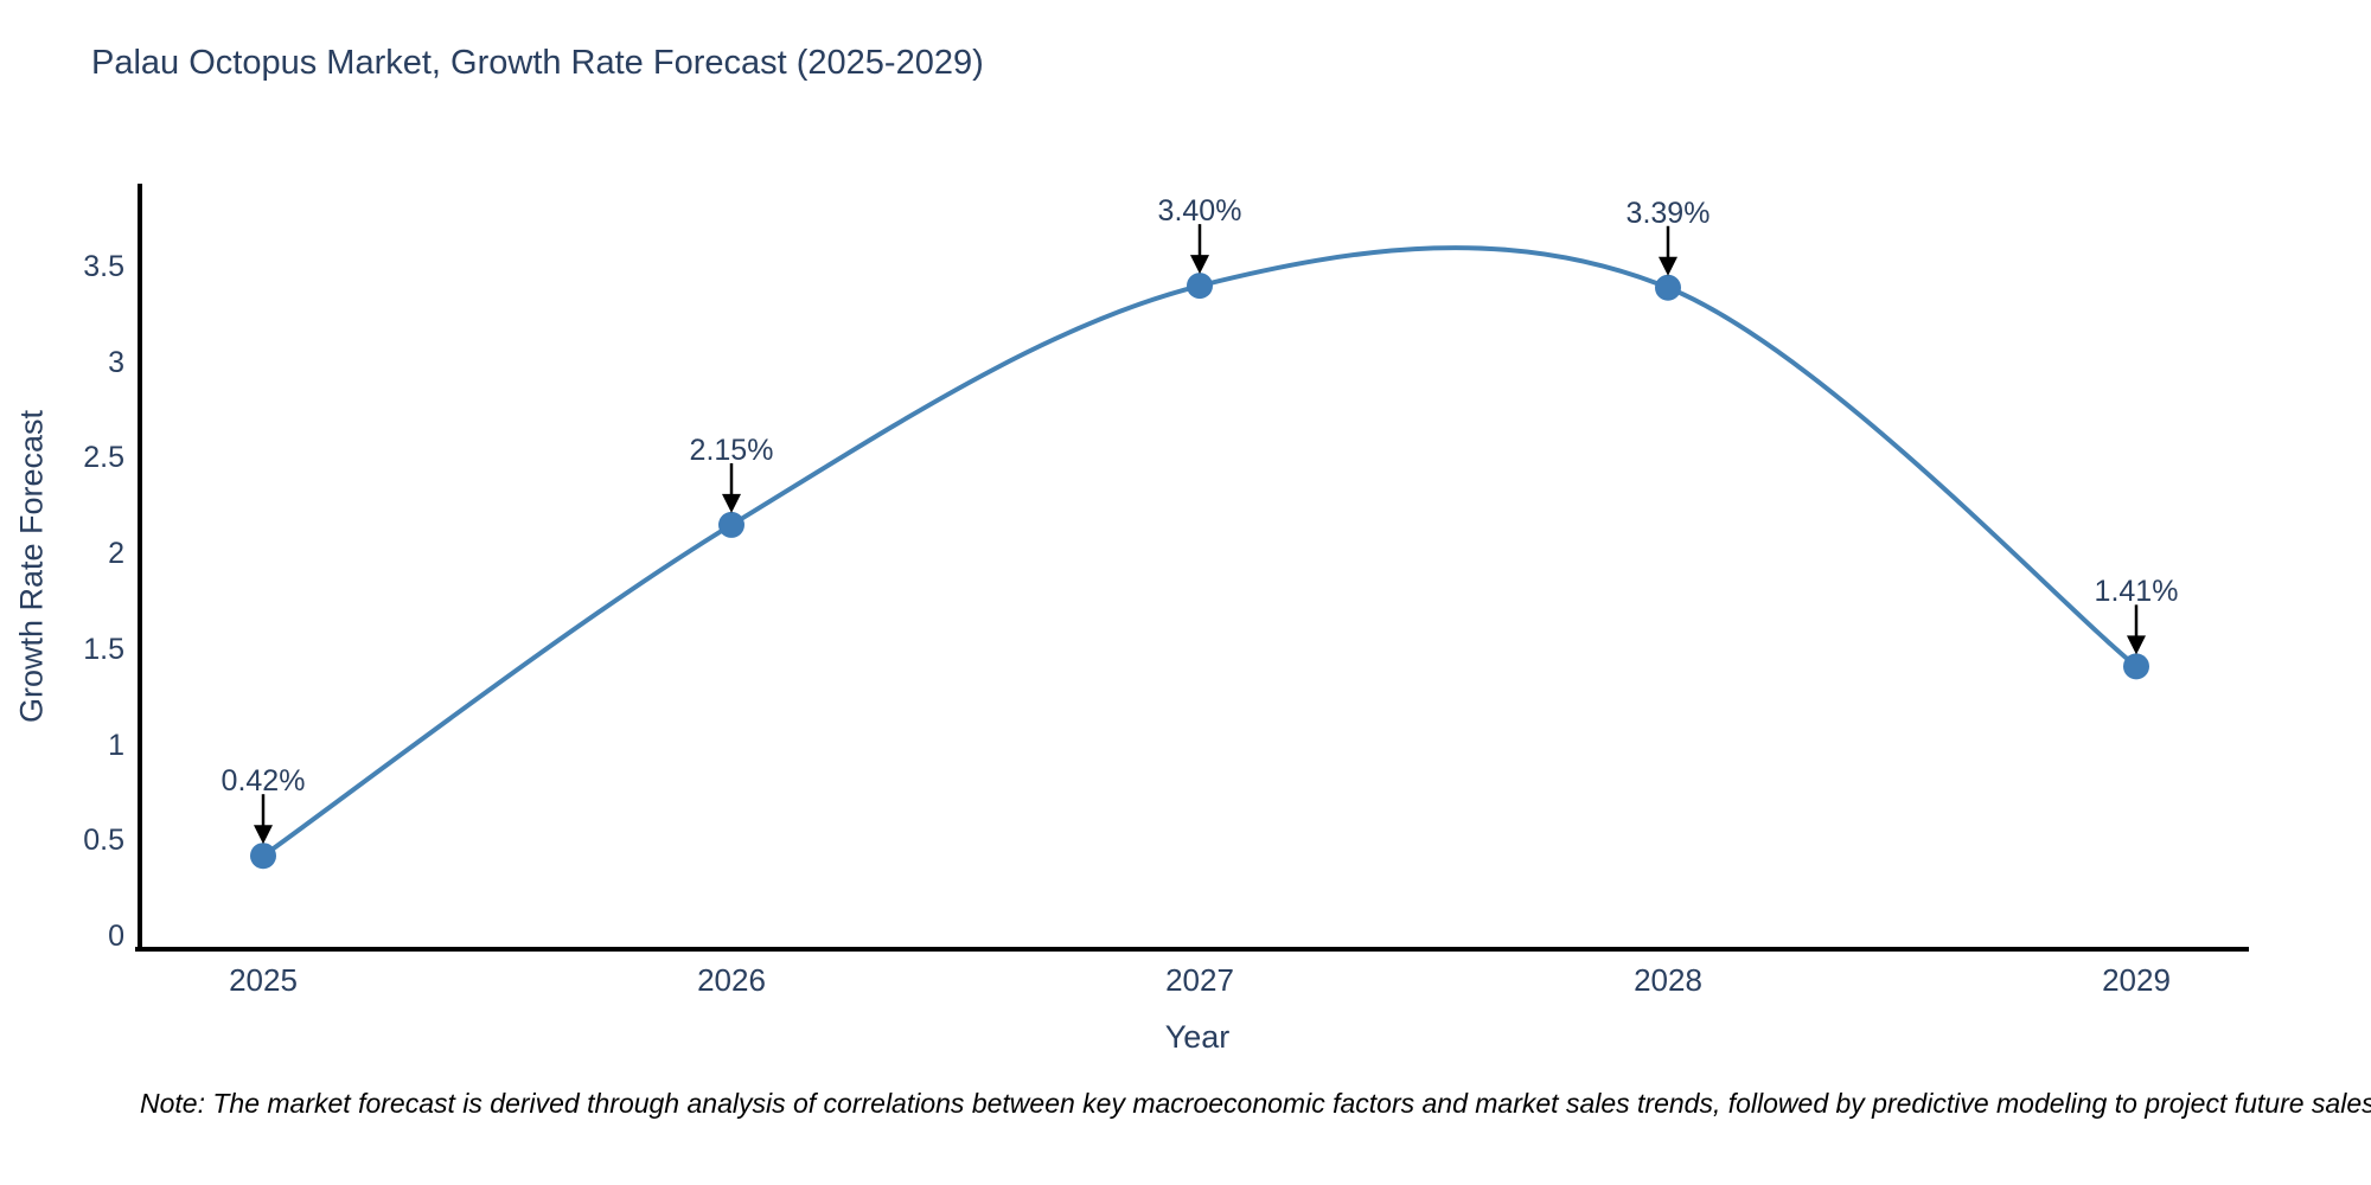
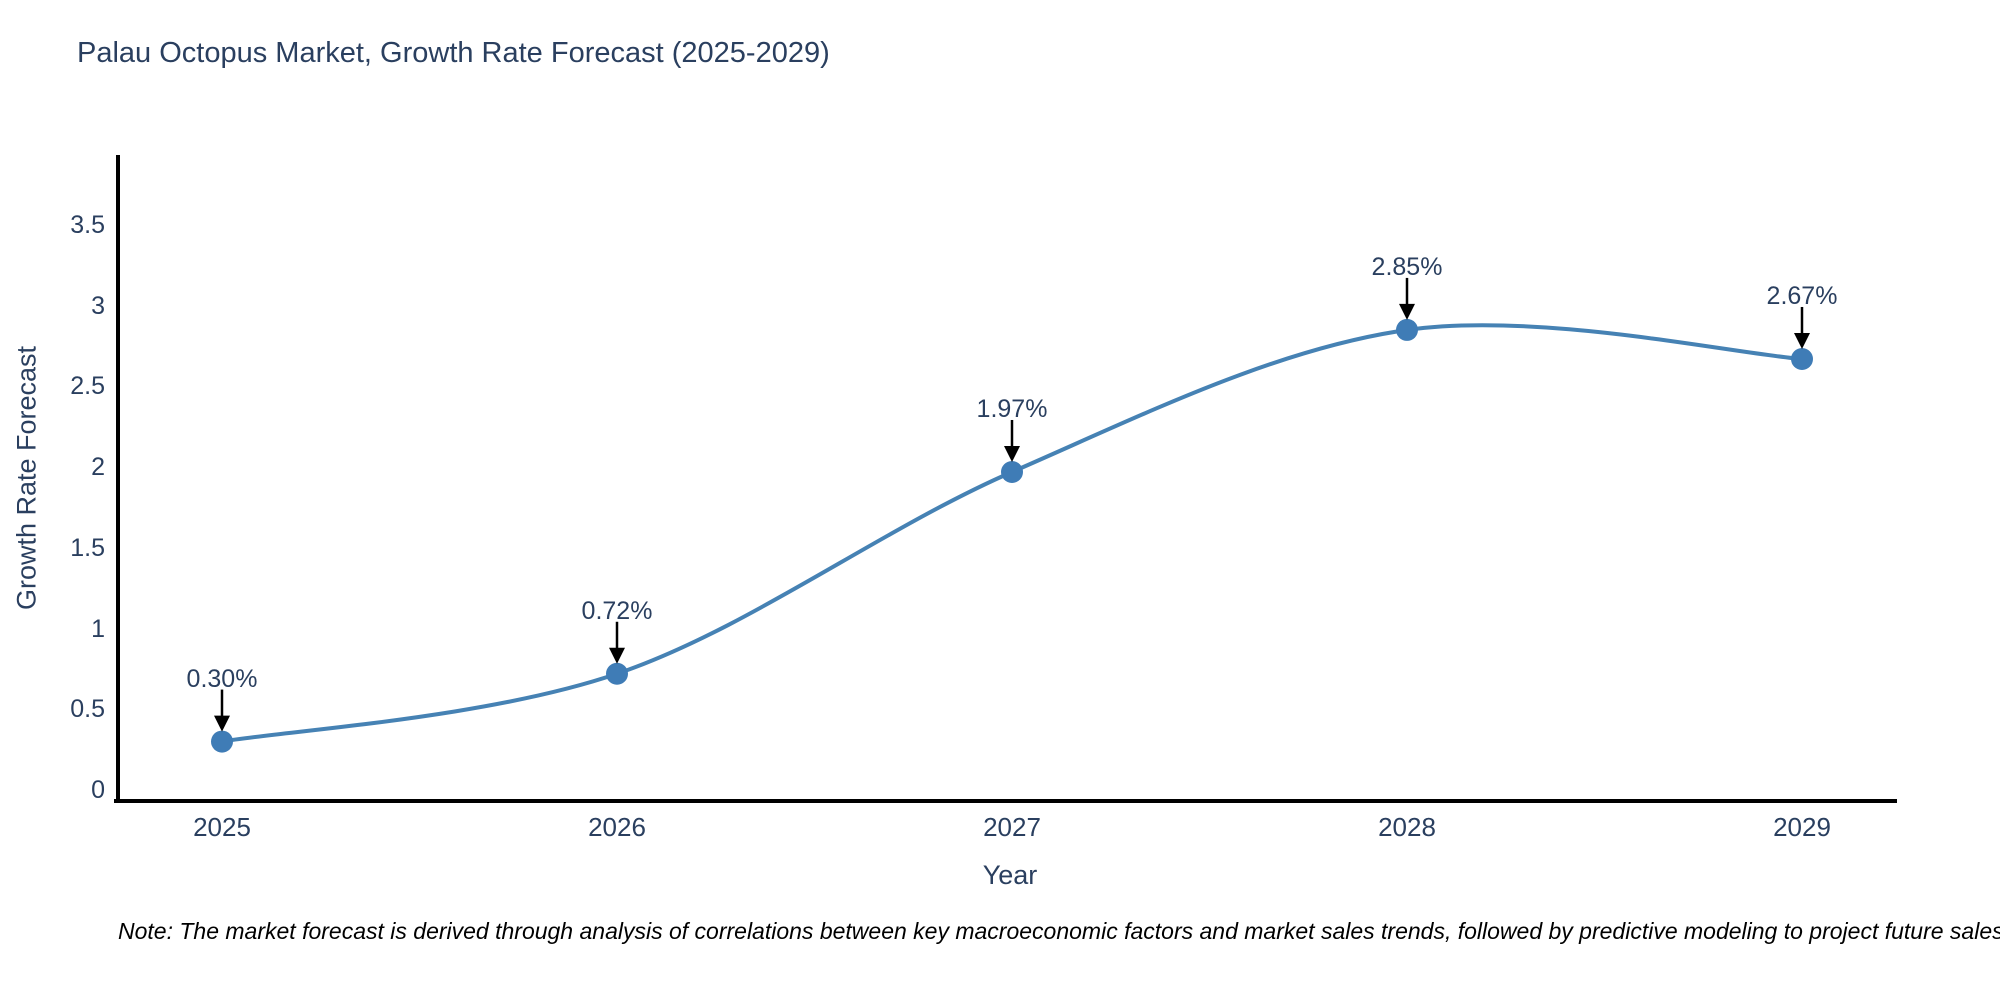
2025: 0.42% -> 0.30%
2026: 2.15% -> 0.72%
2027: 3.40% -> 1.97%
2028: 3.39% -> 2.85%
2029: 1.41% -> 2.67%
